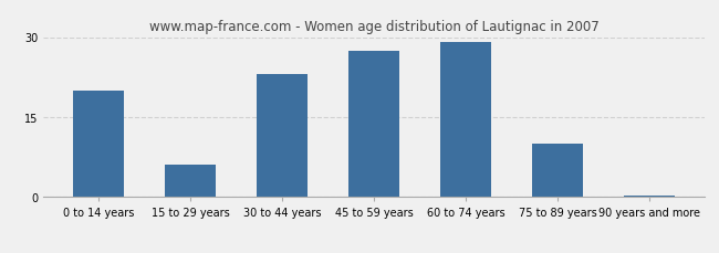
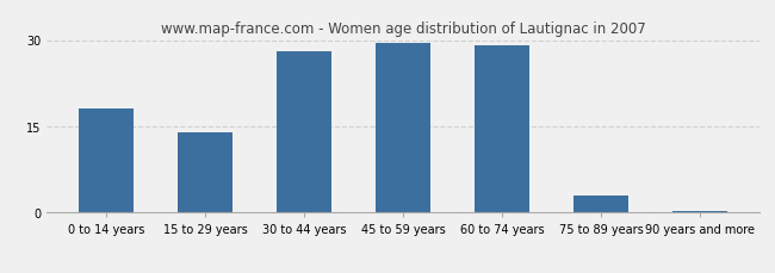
0 to 14 years: 20.0 -> 18.0
15 to 29 years: 6.0 -> 14.0
30 to 44 years: 23.0 -> 28.0
45 to 59 years: 27.5 -> 29.5
75 to 89 years: 10.0 -> 3.0
